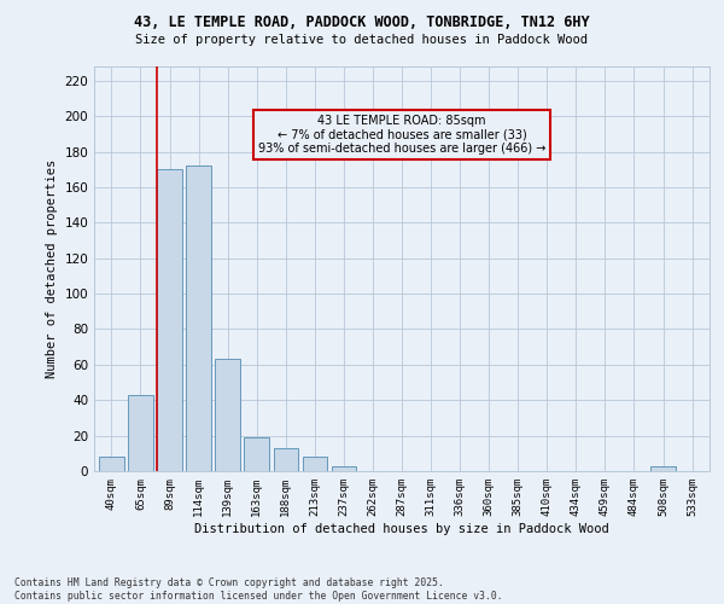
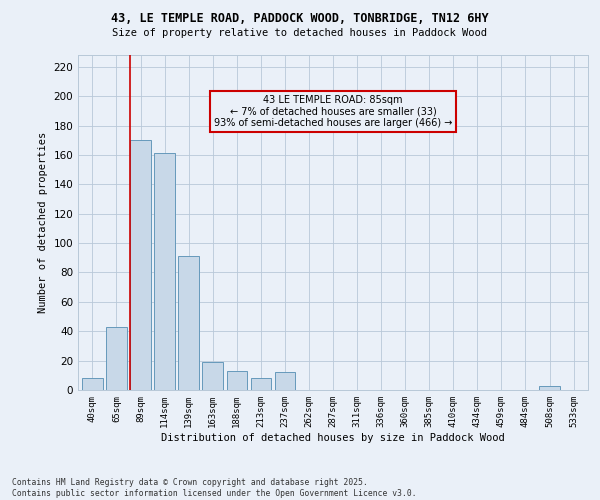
114sqm: 172 -> 161
139sqm: 63 -> 91
237sqm: 3 -> 12
